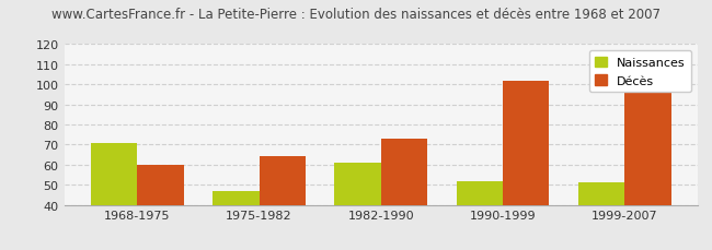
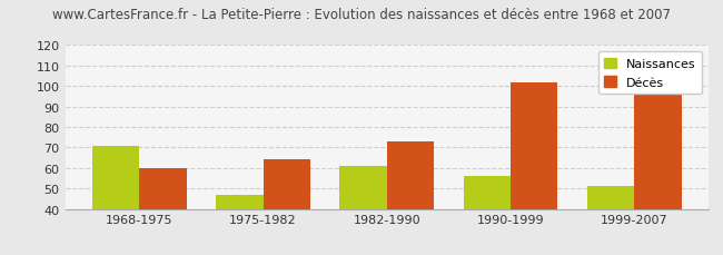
Naissances/1990-1999: 52 -> 56
